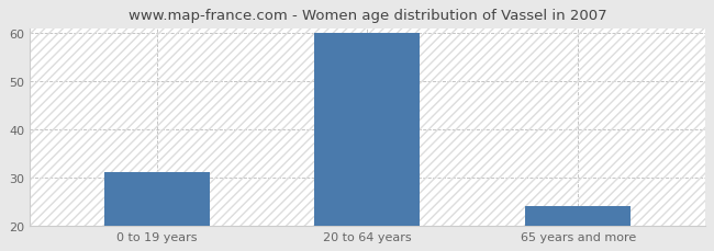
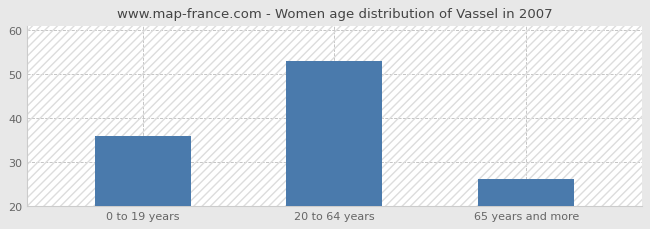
0 to 19 years: 31 -> 36
20 to 64 years: 60 -> 53
65 years and more: 24 -> 26
